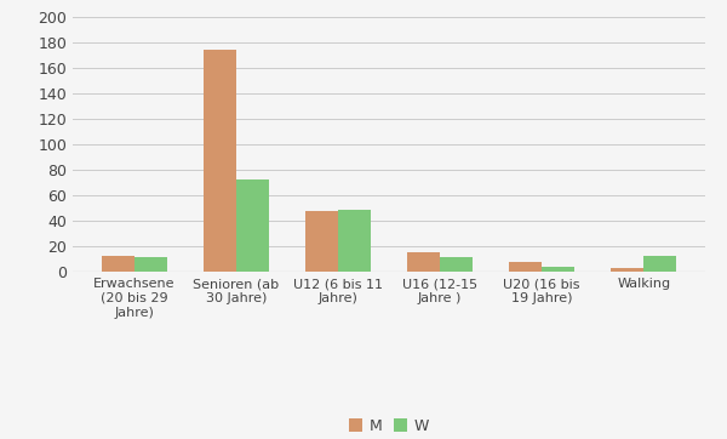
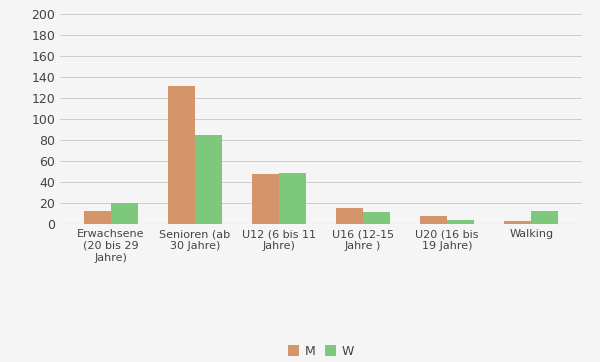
W/Erwachsene (20 bis 29 Jahre): 12 -> 20
M/Senioren (ab 30 Jahre): 175 -> 132
W/Senioren (ab 30 Jahre): 73 -> 85
